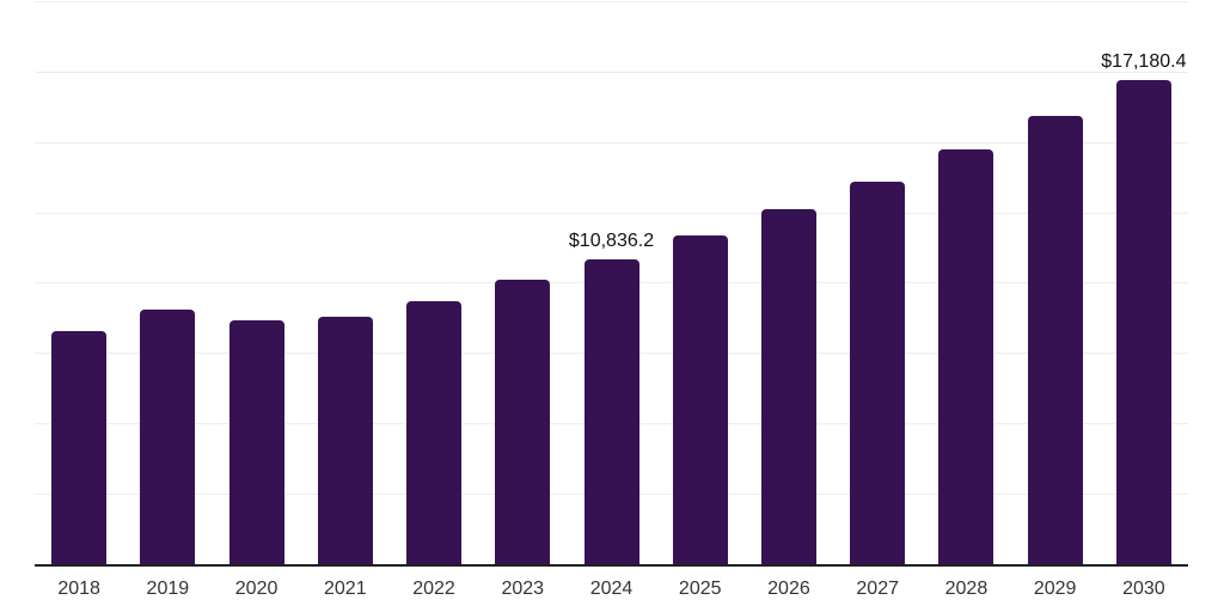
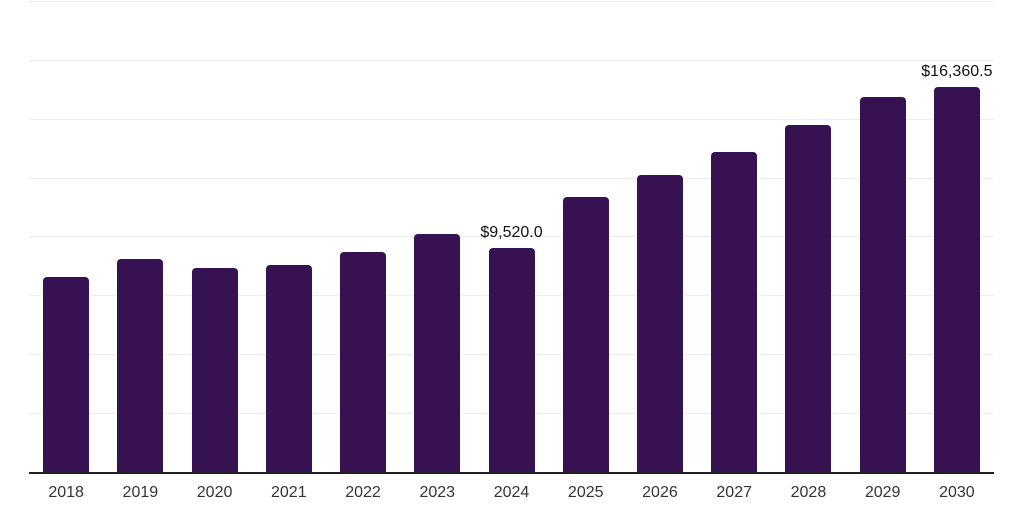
2024: $10,836.2 -> $9,520.0
2030: $17,180.4 -> $16,360.5
